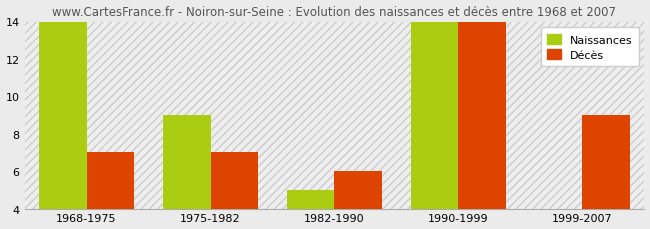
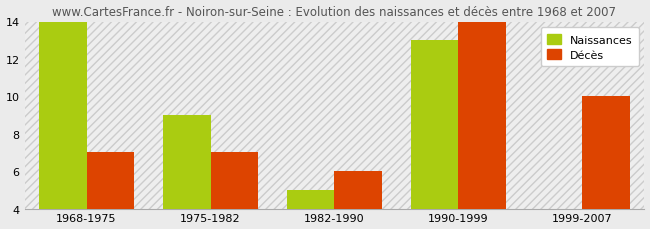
Naissances/1990-1999: 14 -> 13
Décès/1999-2007: 9 -> 10
